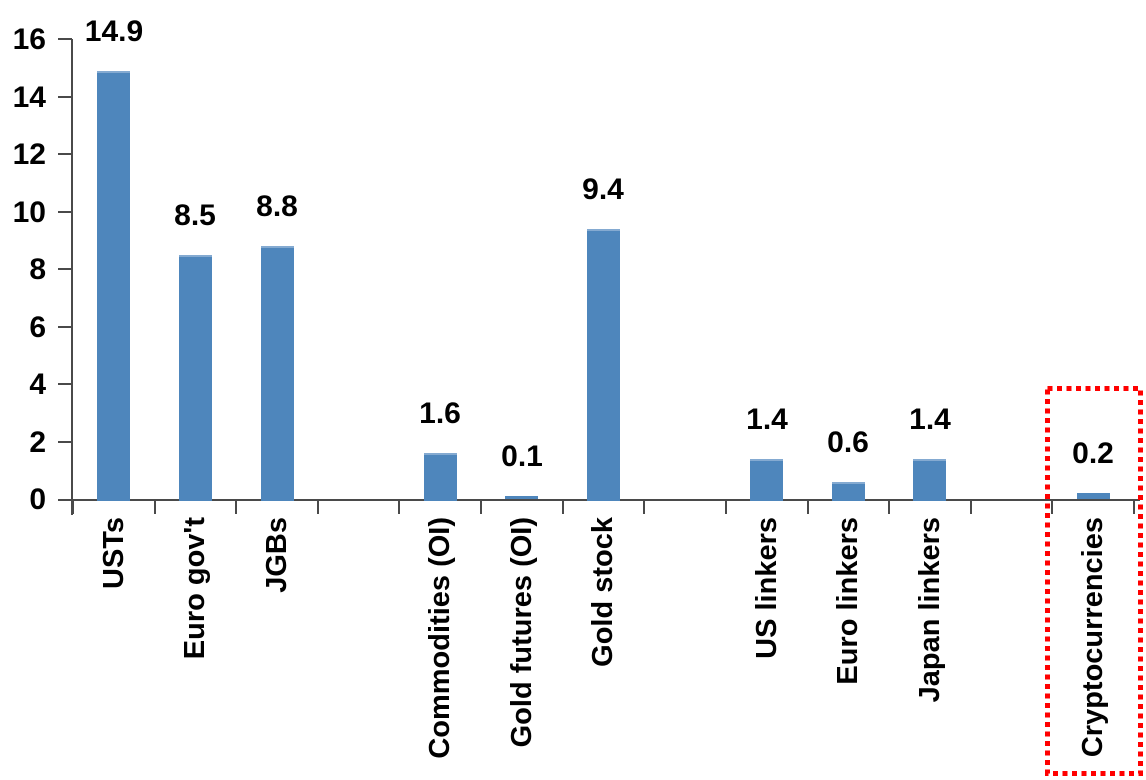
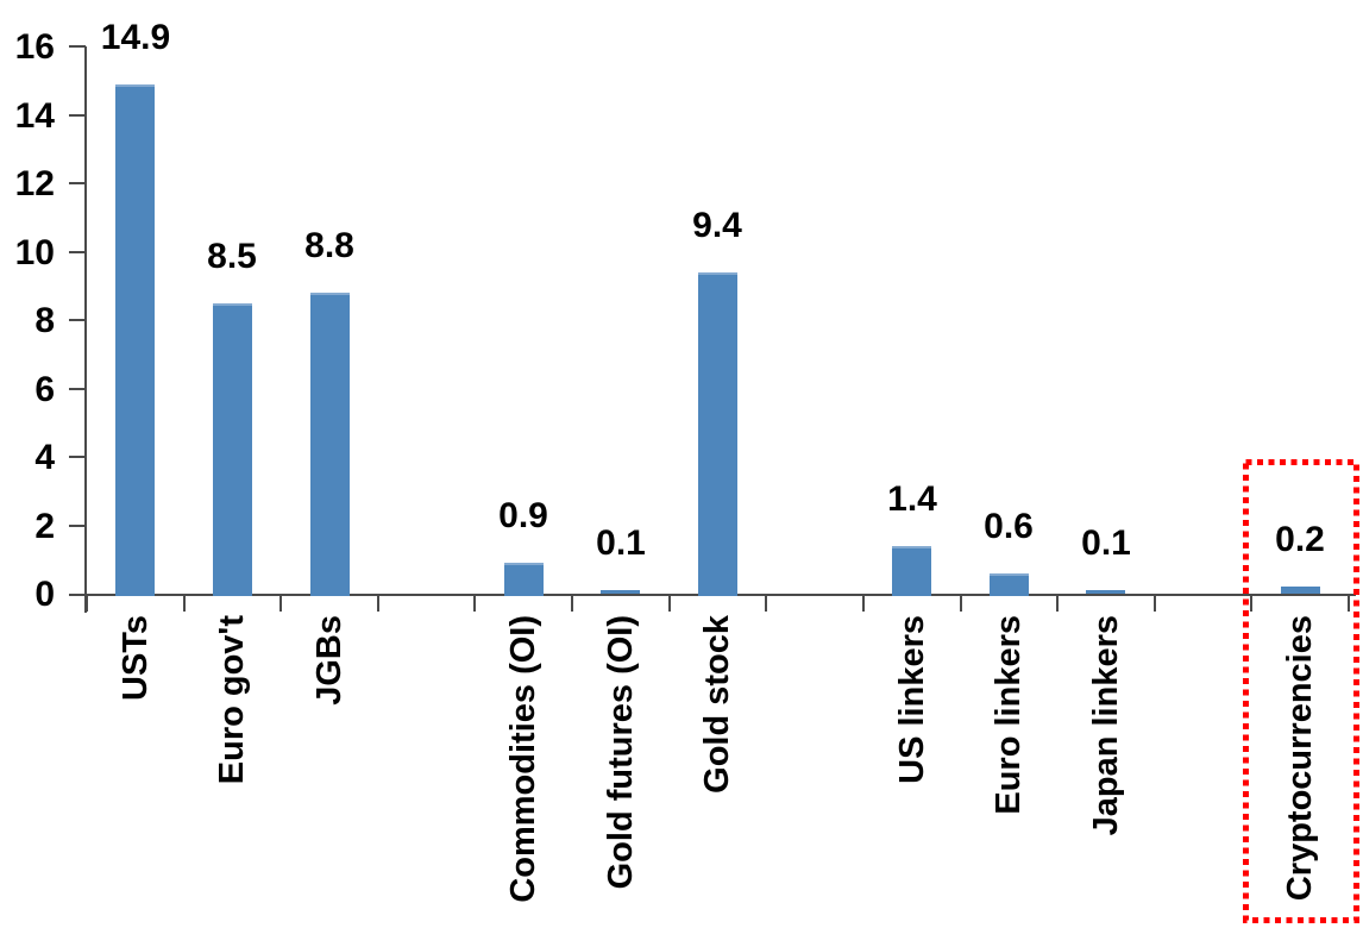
Commodities (OI): 1.6 -> 0.9
Japan linkers: 1.4 -> 0.1
